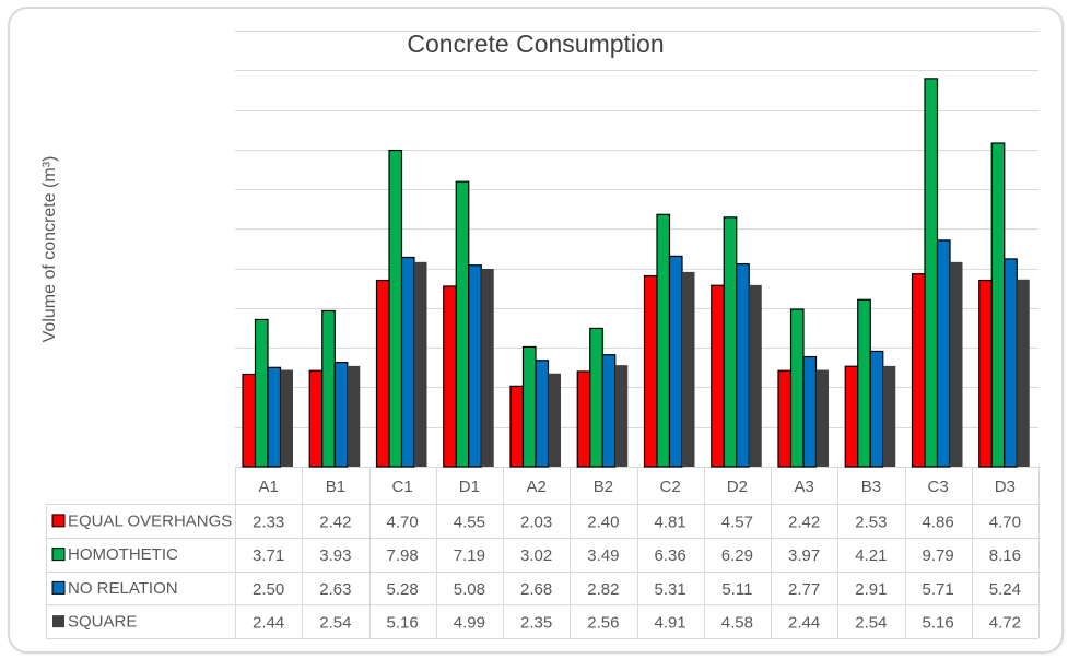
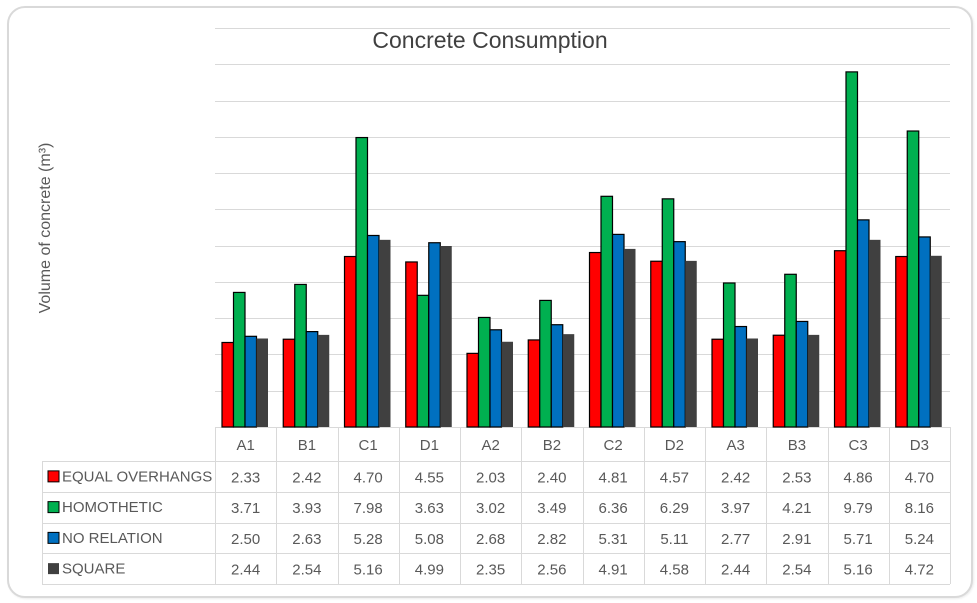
HOMOTHETIC/D1: 7.19 -> 3.63
